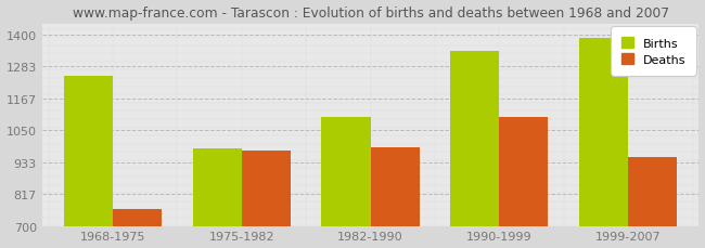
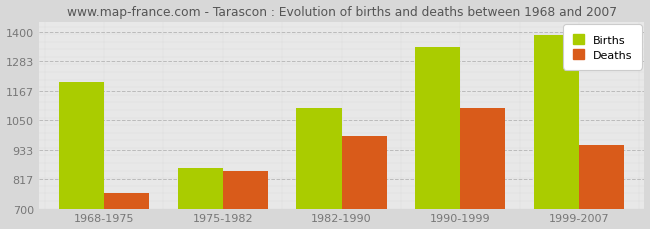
Births/1968-1975: 1250 -> 1200
Births/1975-1982: 985 -> 862
Deaths/1975-1982: 975 -> 848
